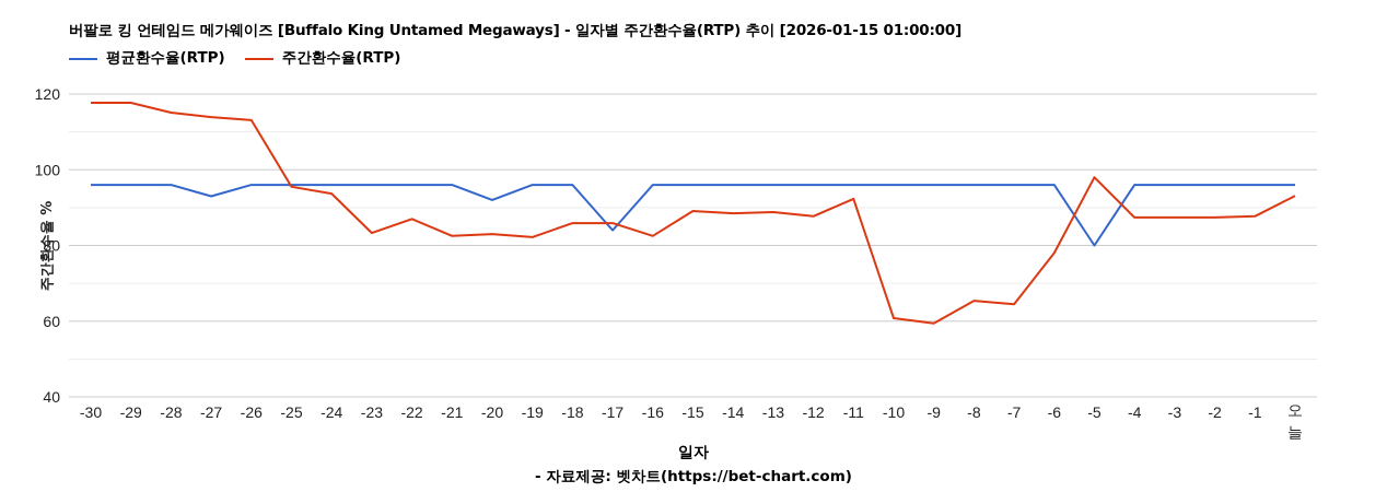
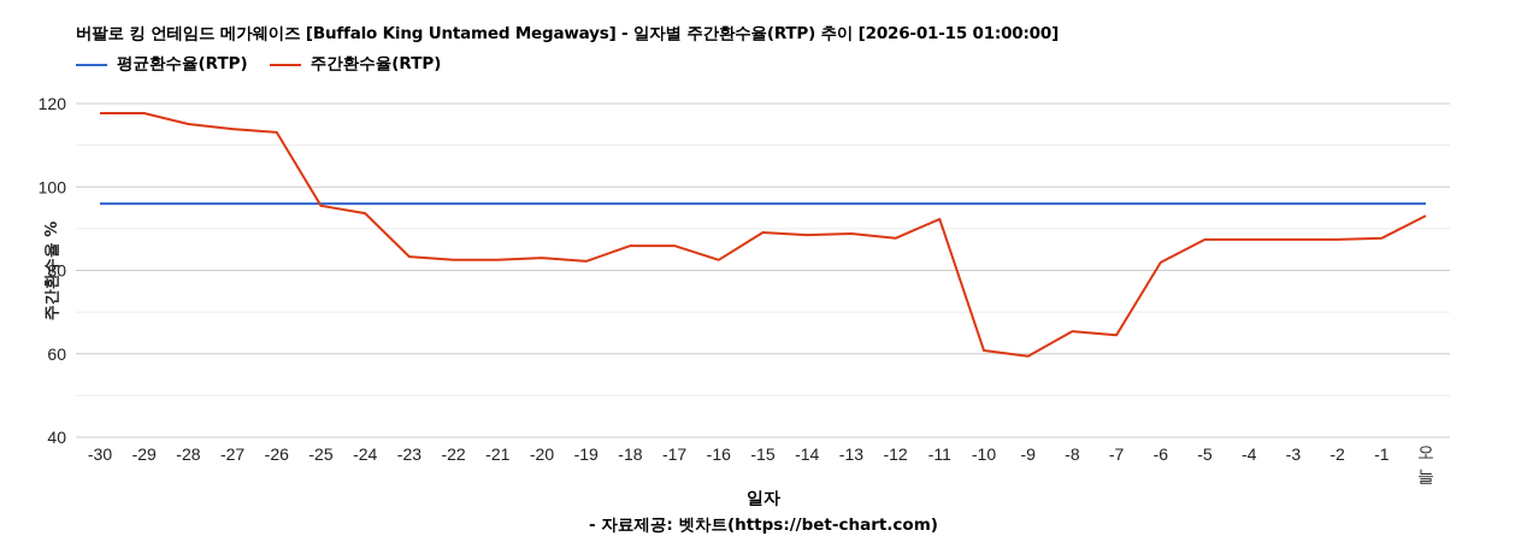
평균환수율(RTP)/-27: 93 -> 96
주간환수율(RTP)/-22: 87 -> 82
평균환수율(RTP)/-20: 92 -> 96
평균환수율(RTP)/-17: 84 -> 96
주간환수율(RTP)/-6: 78 -> 82
평균환수율(RTP)/-5: 80 -> 96
주간환수율(RTP)/-5: 98 -> 87
